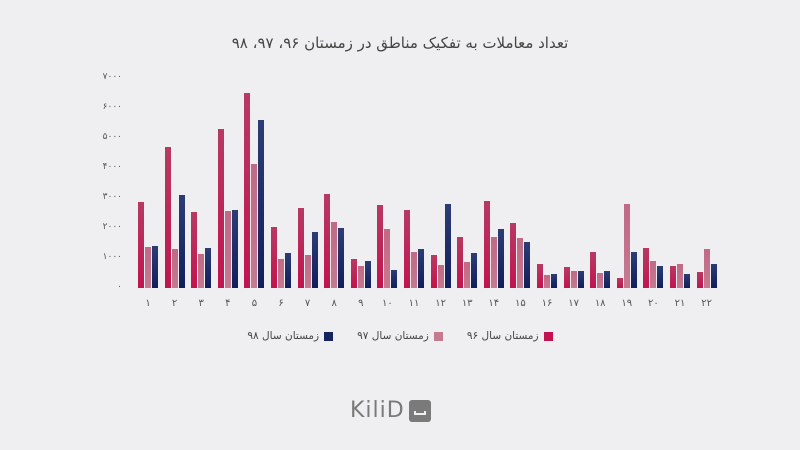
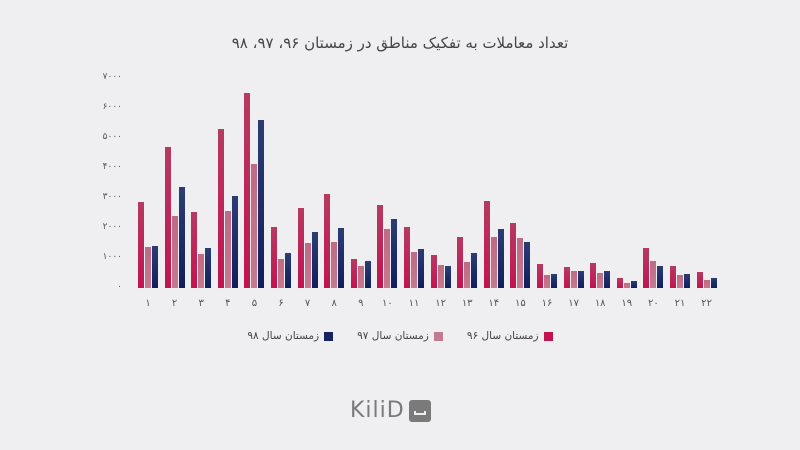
زمستان سال ۹۷/۲: 1300 -> 2400
زمستان سال ۹۸/۲: 3100 -> 3400
زمستان سال ۹۸/۴: 2600 -> 3100
زمستان سال ۹۷/۷: 1100 -> 1500
زمستان سال ۹۷/۸: 2200 -> 1500
زمستان سال ۹۸/۱۰: 600 -> 2300
زمستان سال ۹۶/۱۱: 2600 -> 2000
زمستان سال ۹۸/۱۲: 2800 -> 700
زمستان سال ۹۶/۱۸: 1200 -> 800
زمستان سال ۹۷/۱۹: 2800 -> 200
زمستان سال ۹۸/۱۹: 1200 -> 200
زمستان سال ۹۷/۲۱: 800 -> 400
زمستان سال ۹۷/۲۲: 1300 -> 300
زمستان سال ۹۸/۲۲: 800 -> 300
